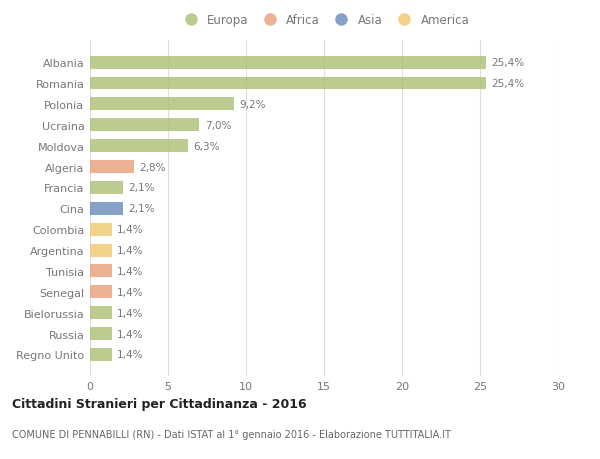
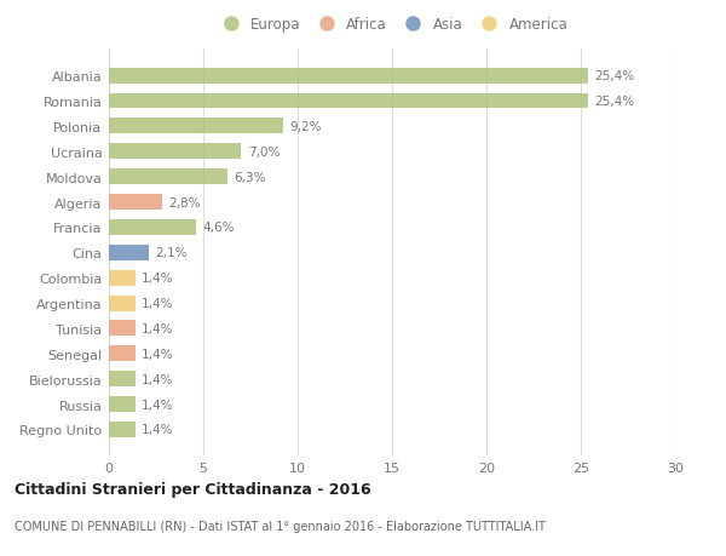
Francia: 2,1% -> 4,6%
